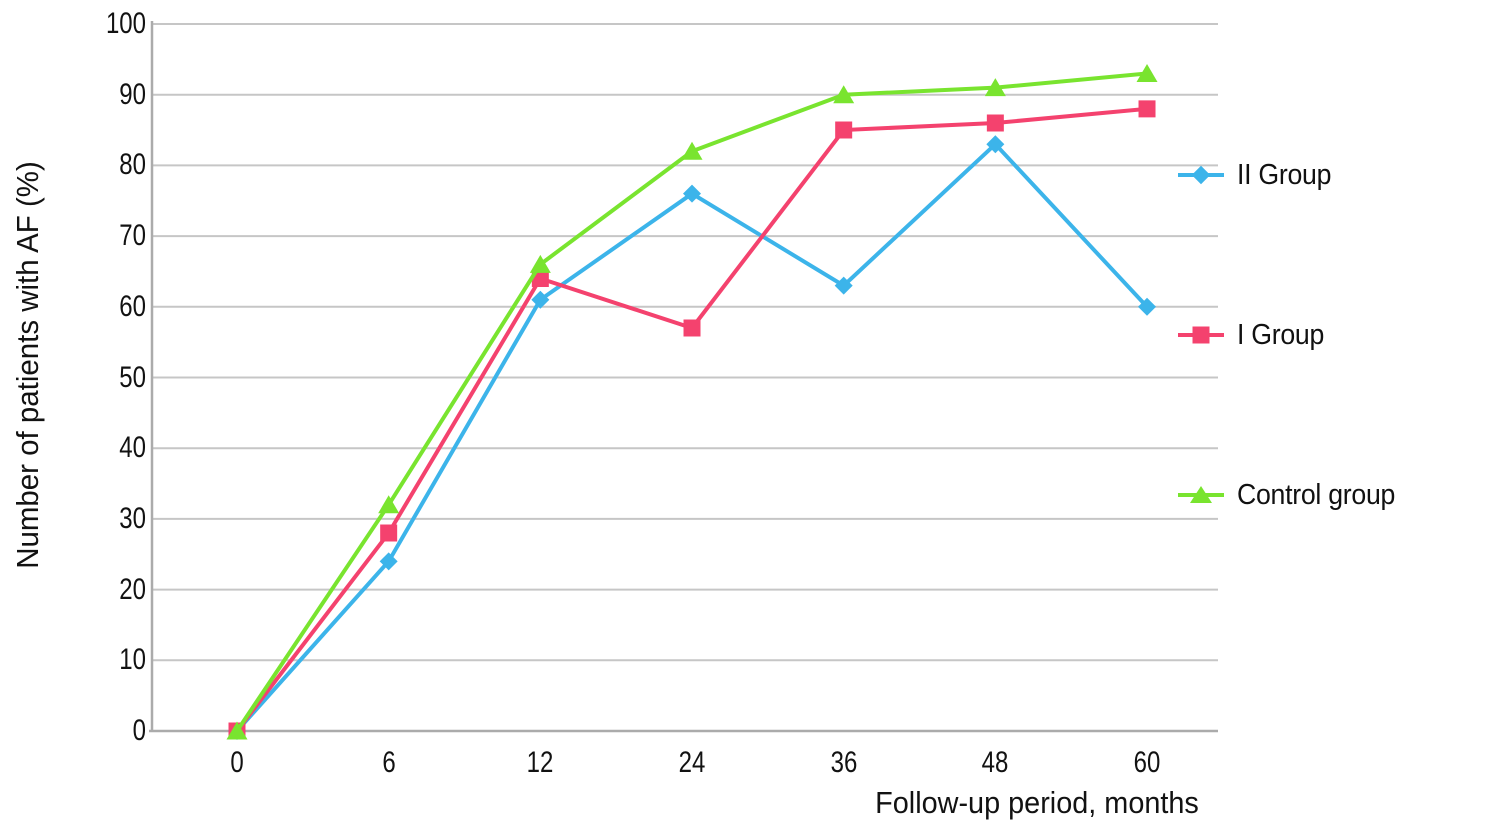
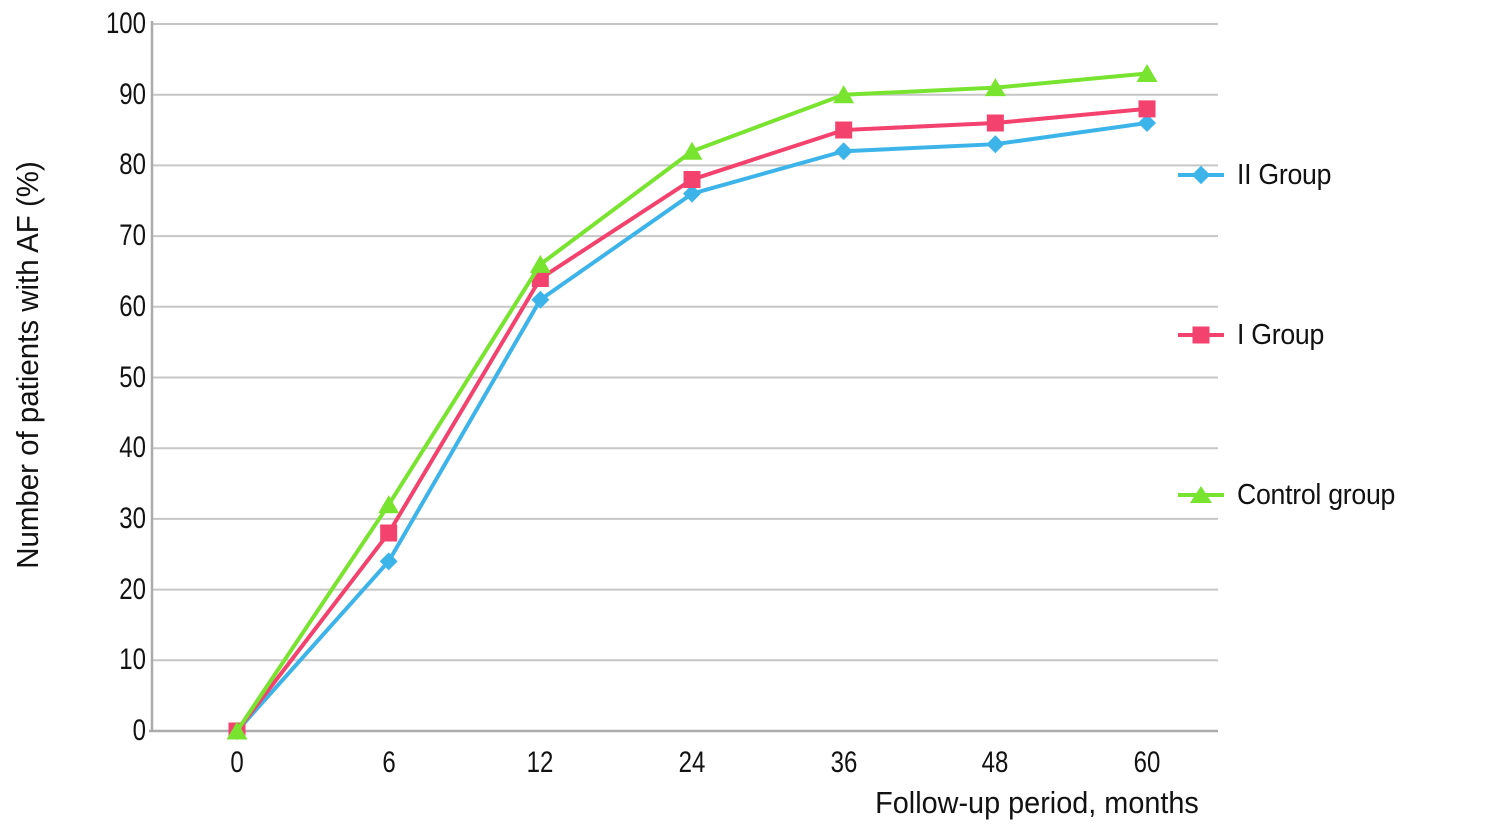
I Group/24: 57 -> 78
II Group/36: 63 -> 82
II Group/60: 60 -> 86
